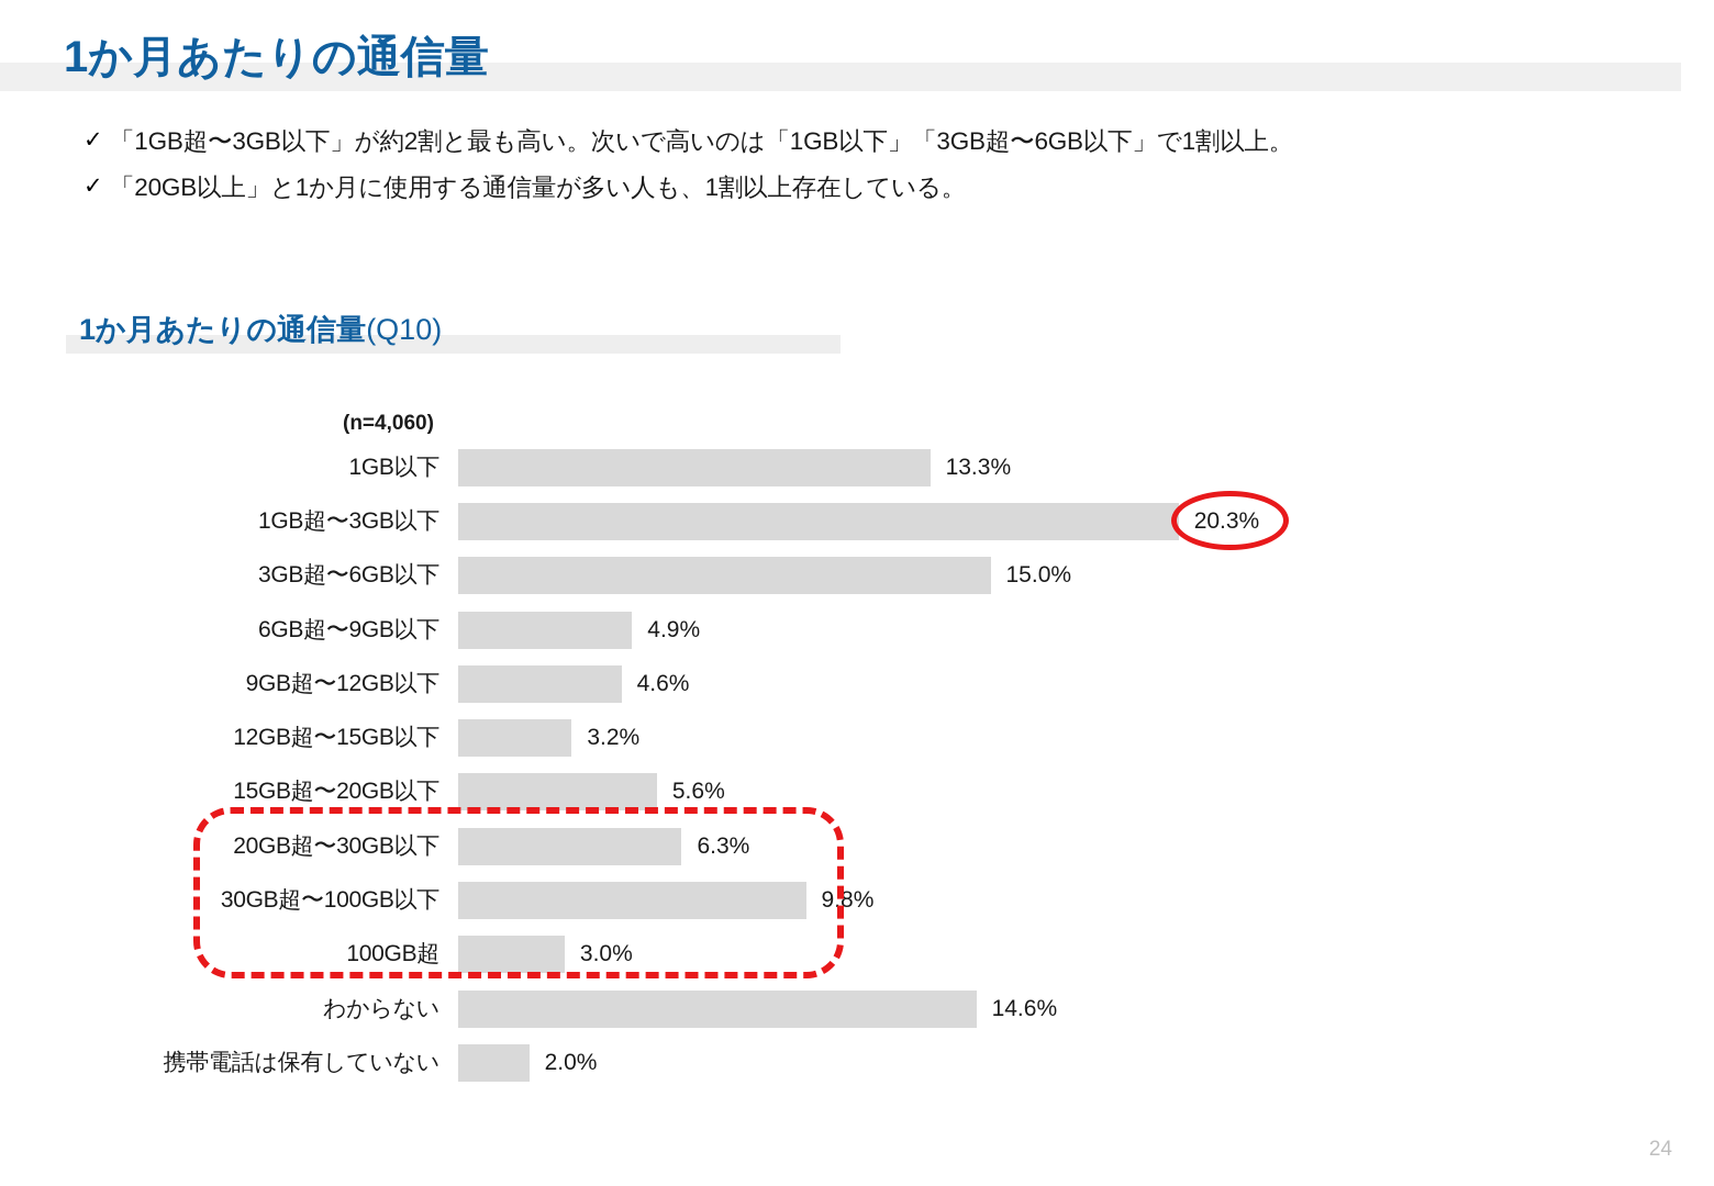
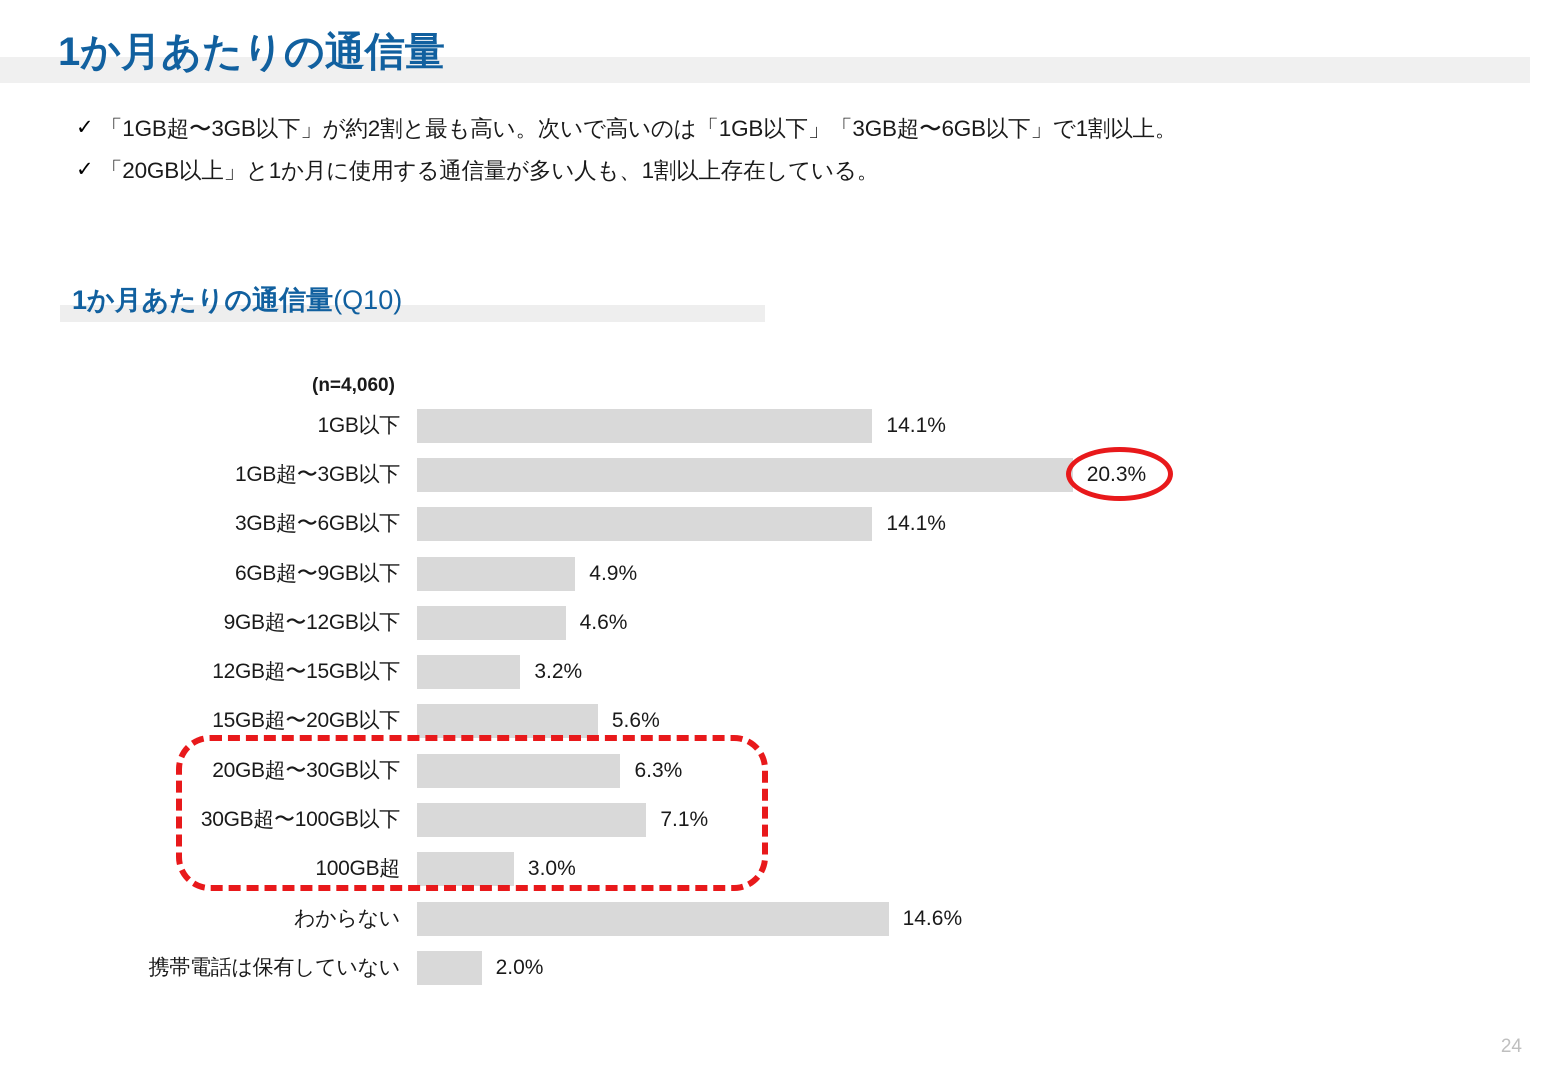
1GB以下: 13.3% -> 14.1%
3GB超〜6GB以下: 15.0% -> 14.1%
30GB超〜100GB以下: 9.8% -> 7.1%
